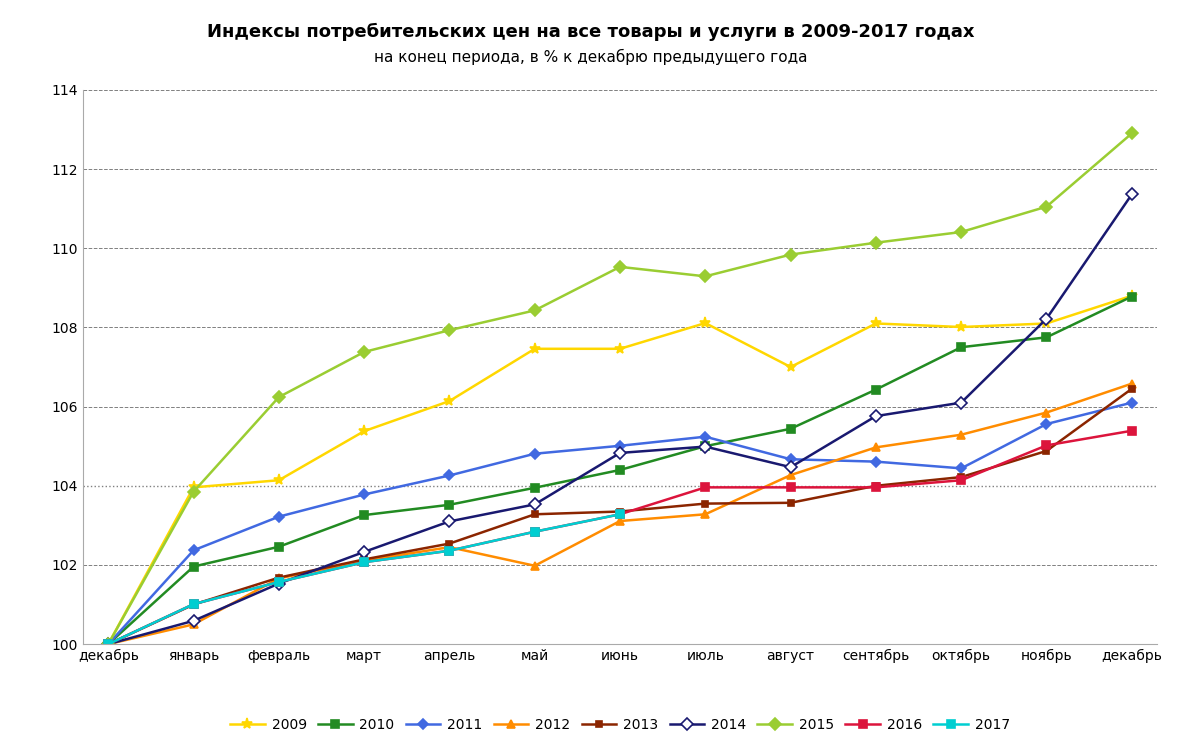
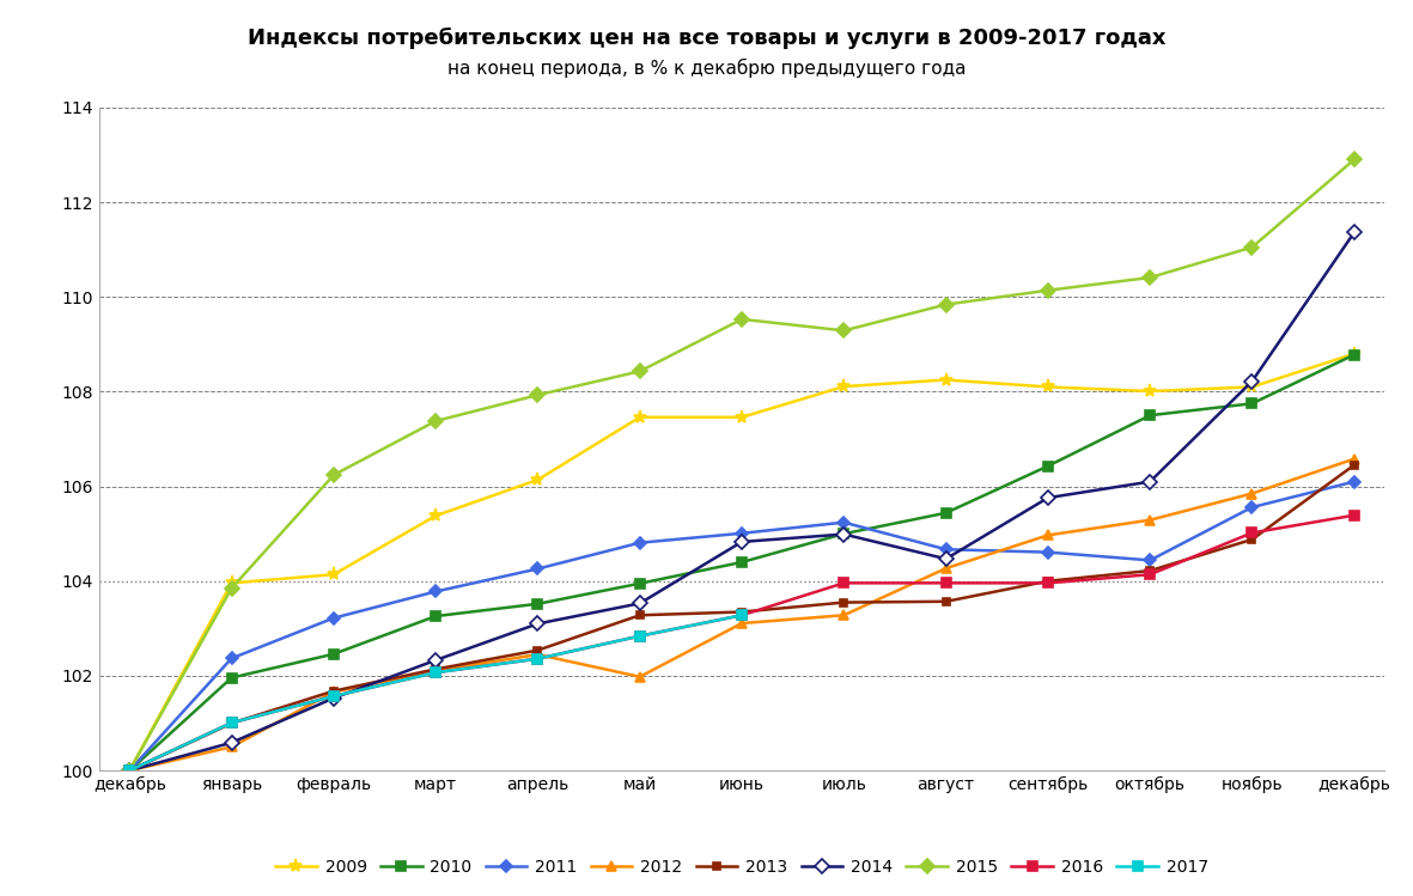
2009/август: 107.00 -> 108.25
